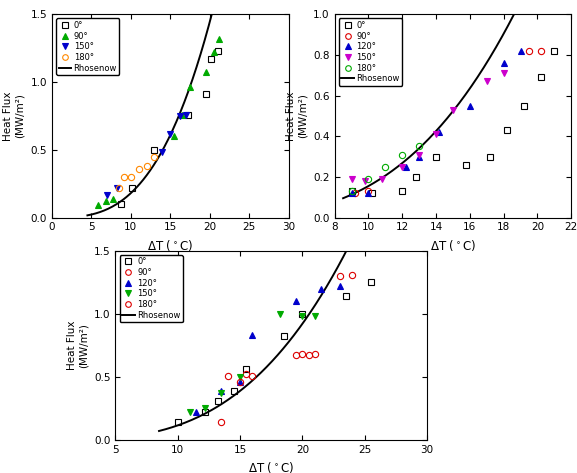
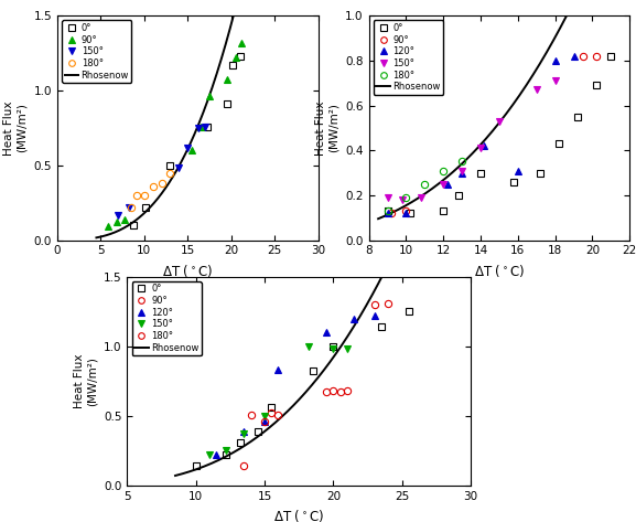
120°/16: 0.55 -> 0.31
120°/18: 0.76 -> 0.80
